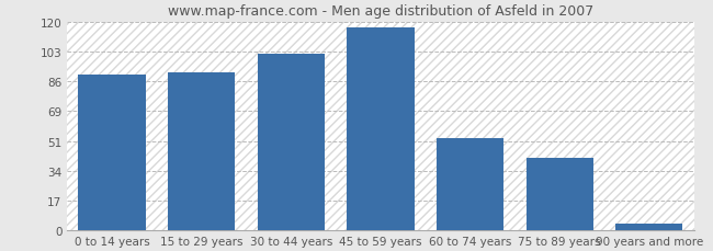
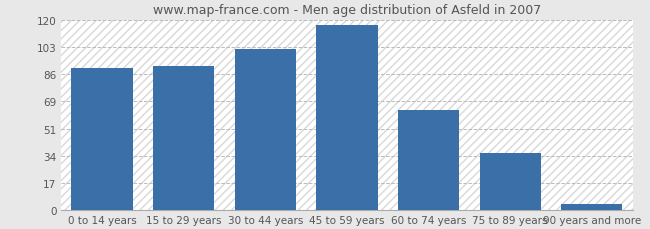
60 to 74 years: 53 -> 63
75 to 89 years: 42 -> 36
